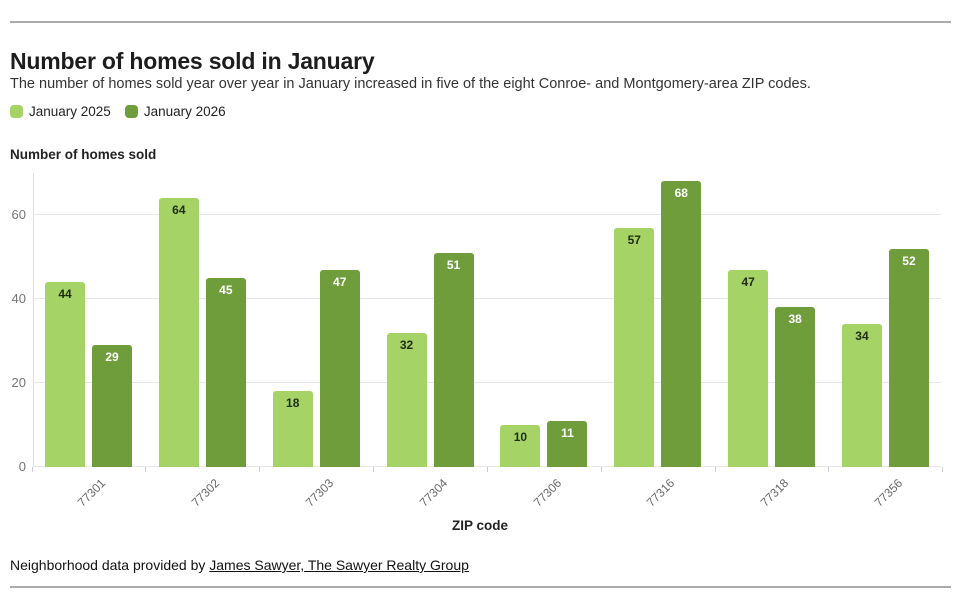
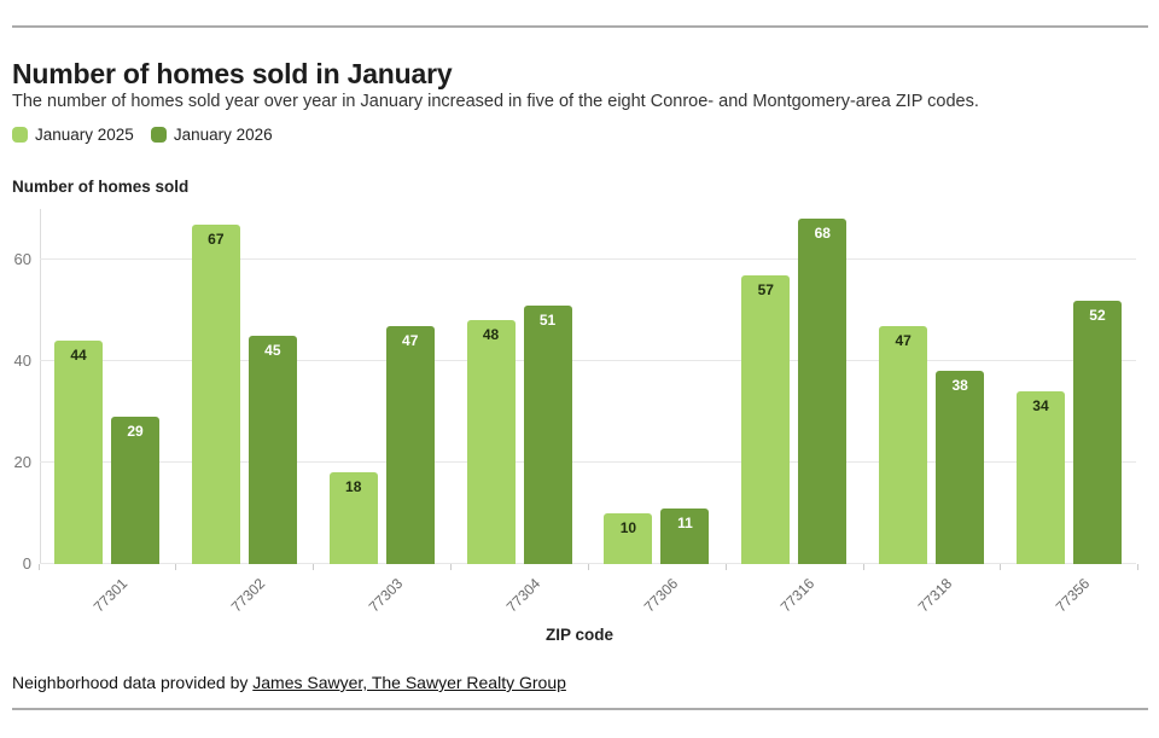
January 2025/77302: 64 -> 67
January 2025/77304: 32 -> 48
